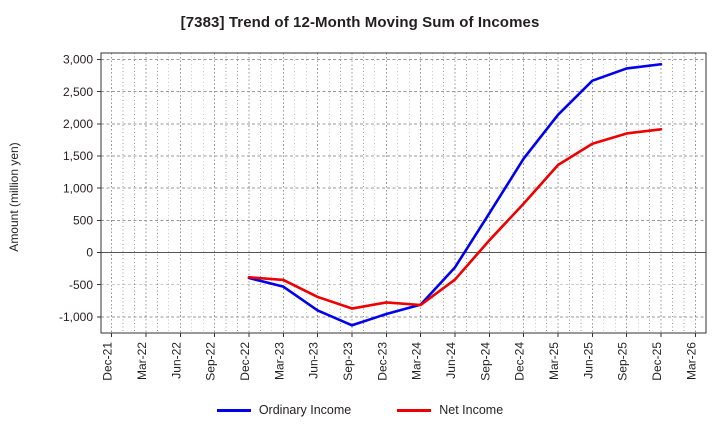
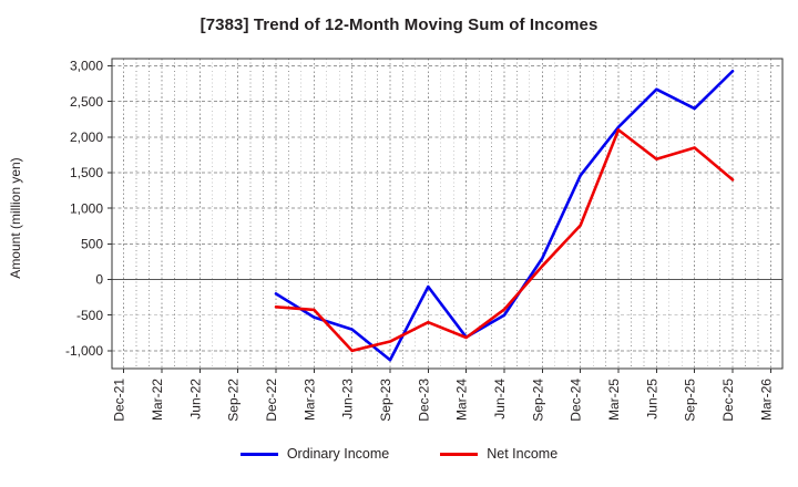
Ordinary Income/Dec-22: -400 -> -200
Ordinary Income/Jun-23: -900 -> -700
Net Income/Jun-23: -700 -> -1000
Ordinary Income/Dec-23: -1000 -> -100
Net Income/Dec-23: -800 -> -600
Ordinary Income/Jun-24: -200 -> -500
Ordinary Income/Sep-24: 600 -> 300
Net Income/Mar-25: 1400 -> 2100
Ordinary Income/Sep-25: 2900 -> 2400
Net Income/Dec-25: 1900 -> 1400
